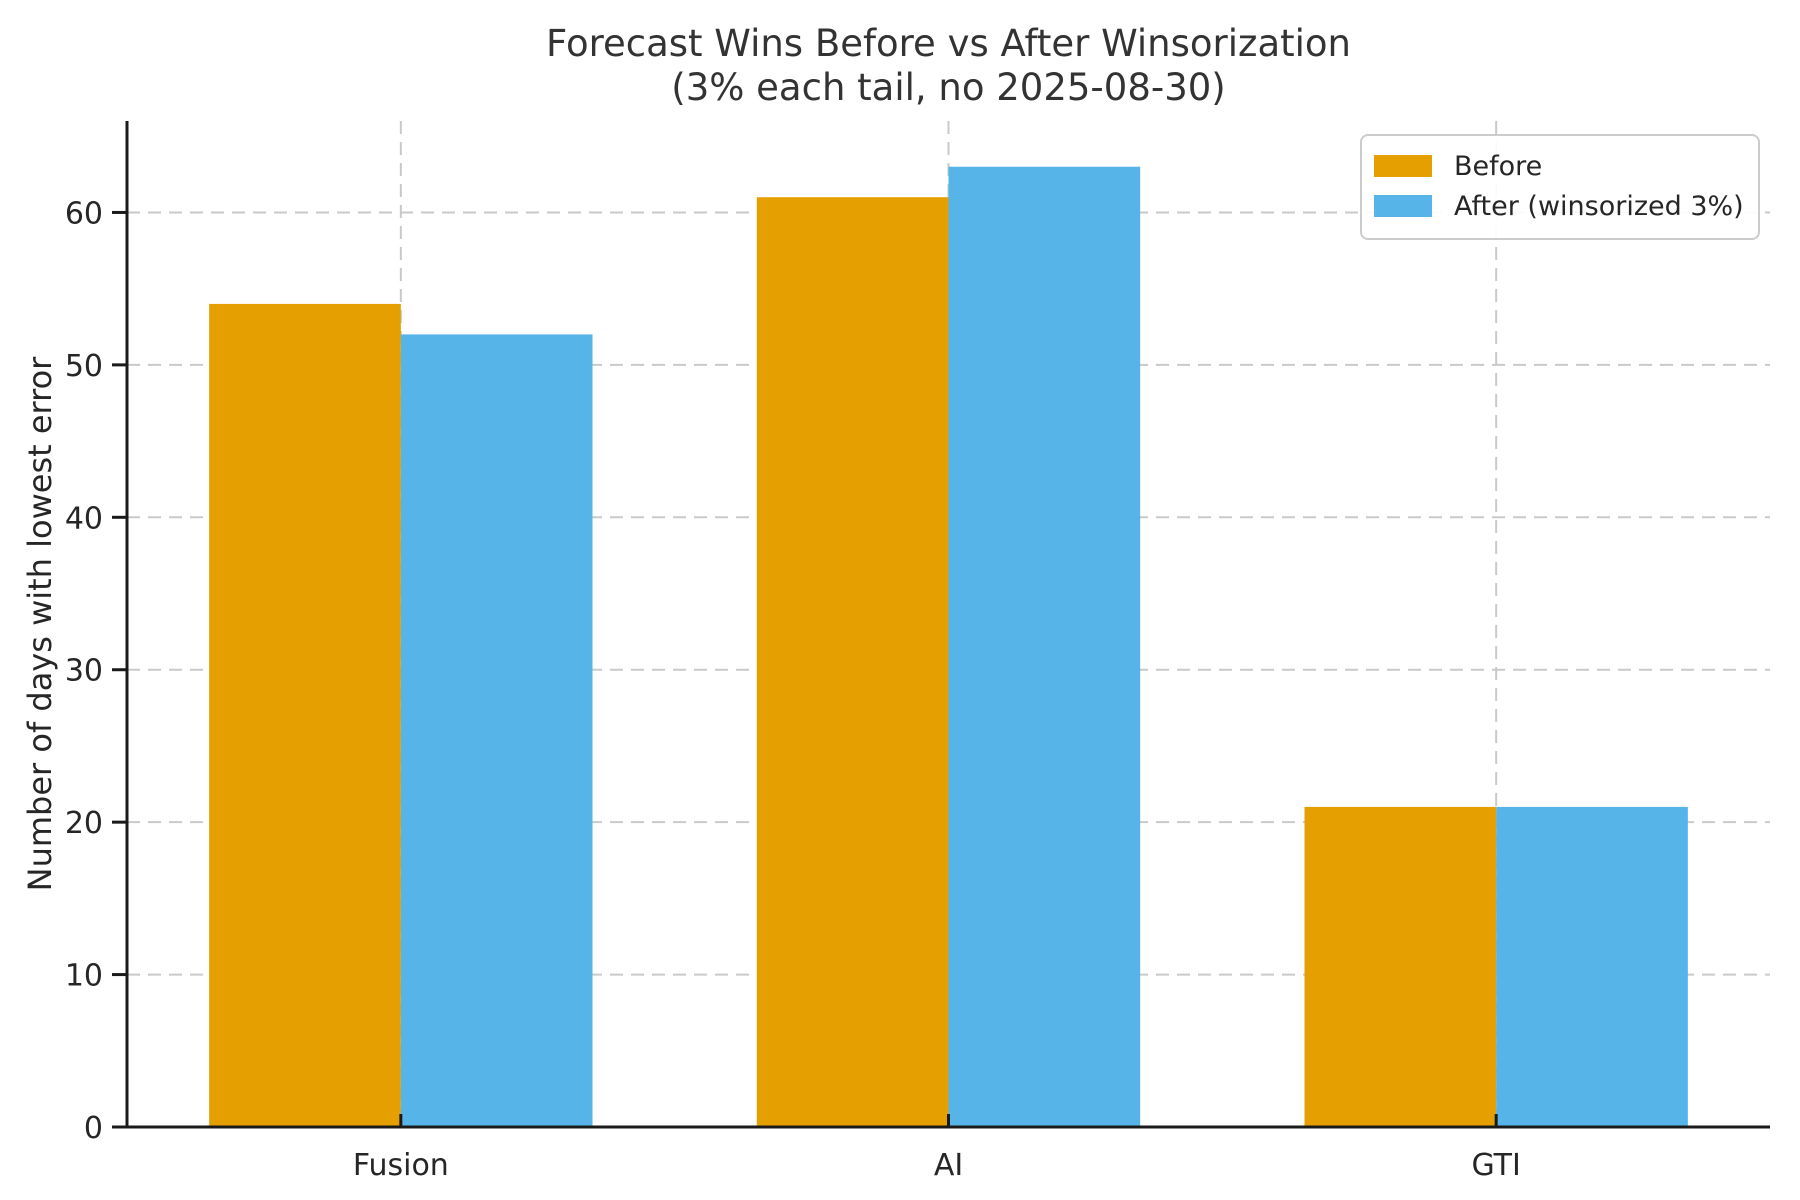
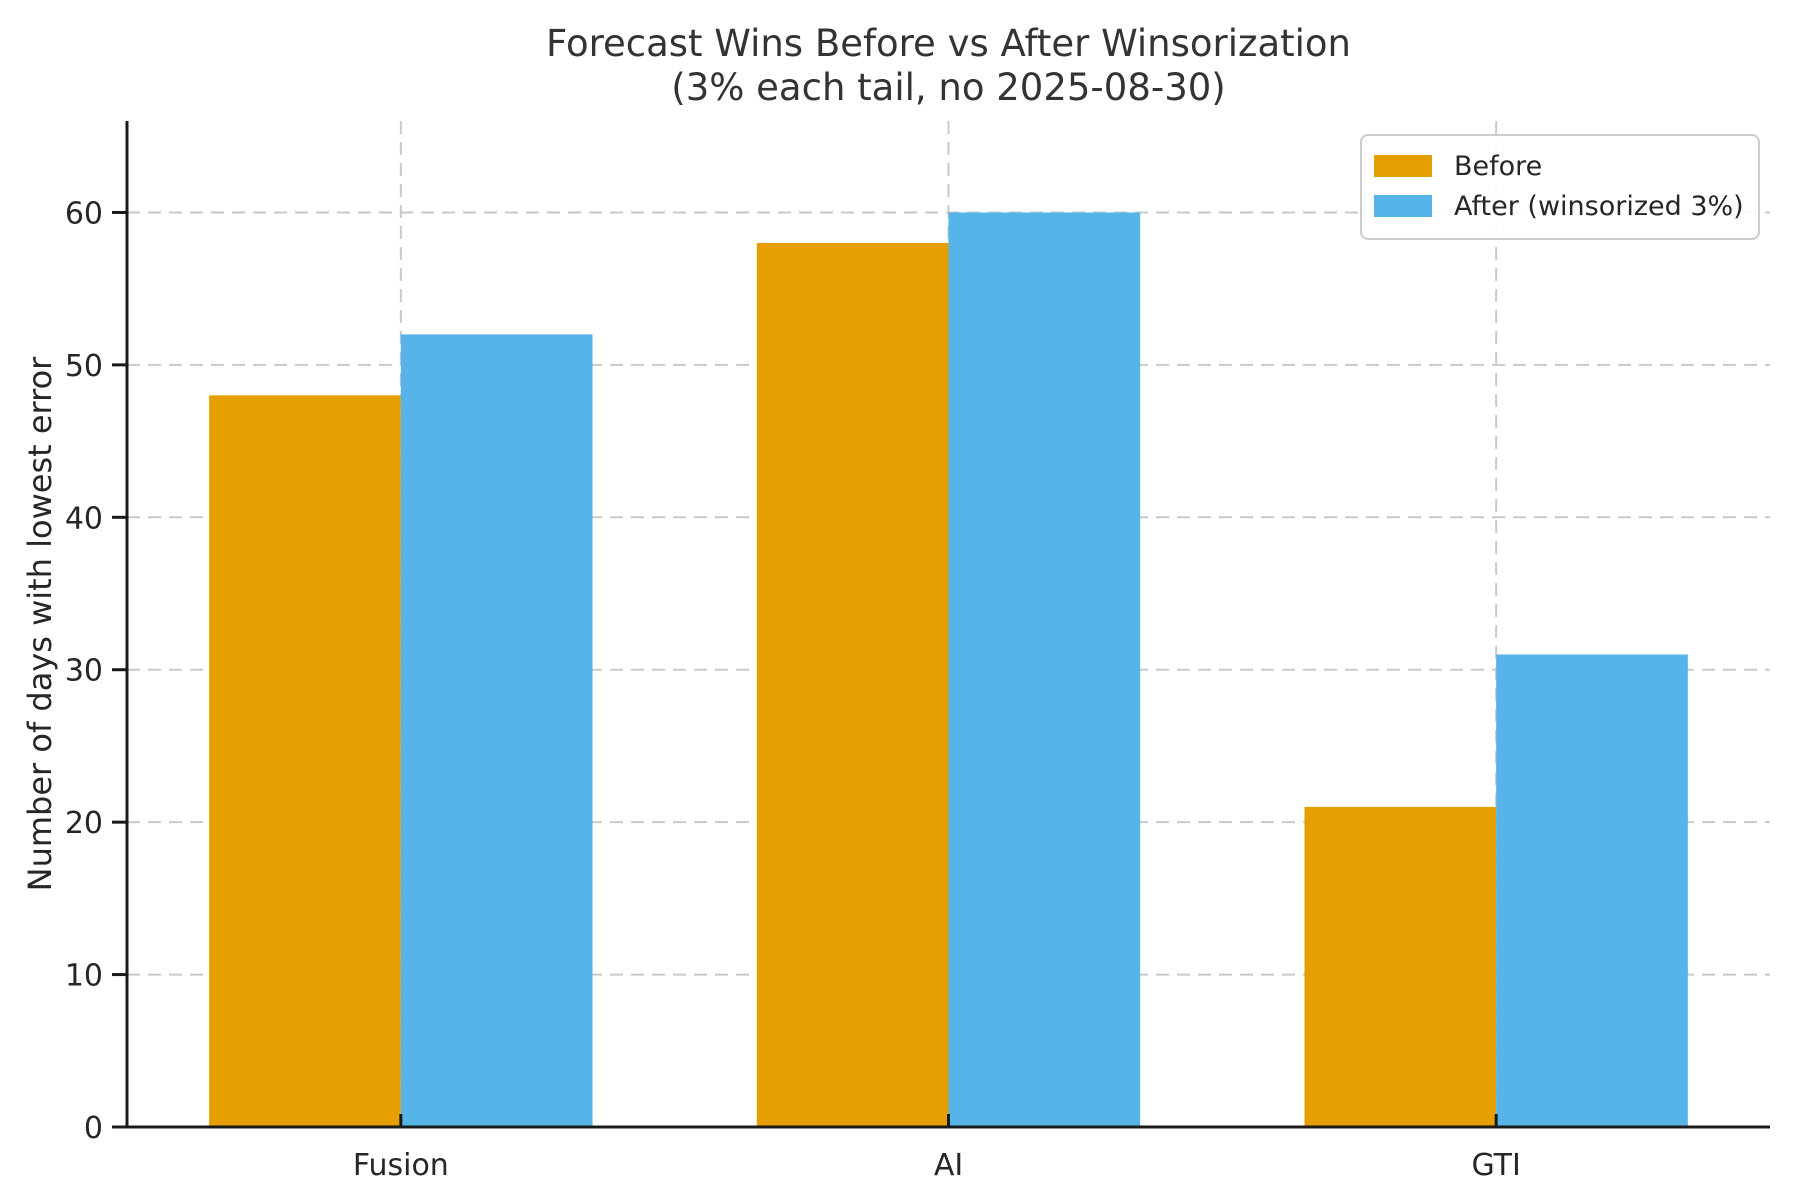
Before/Fusion: 54 -> 48
Before/AI: 61 -> 58
After (winsorized 3%)/AI: 63 -> 60
After (winsorized 3%)/GTI: 21 -> 31
